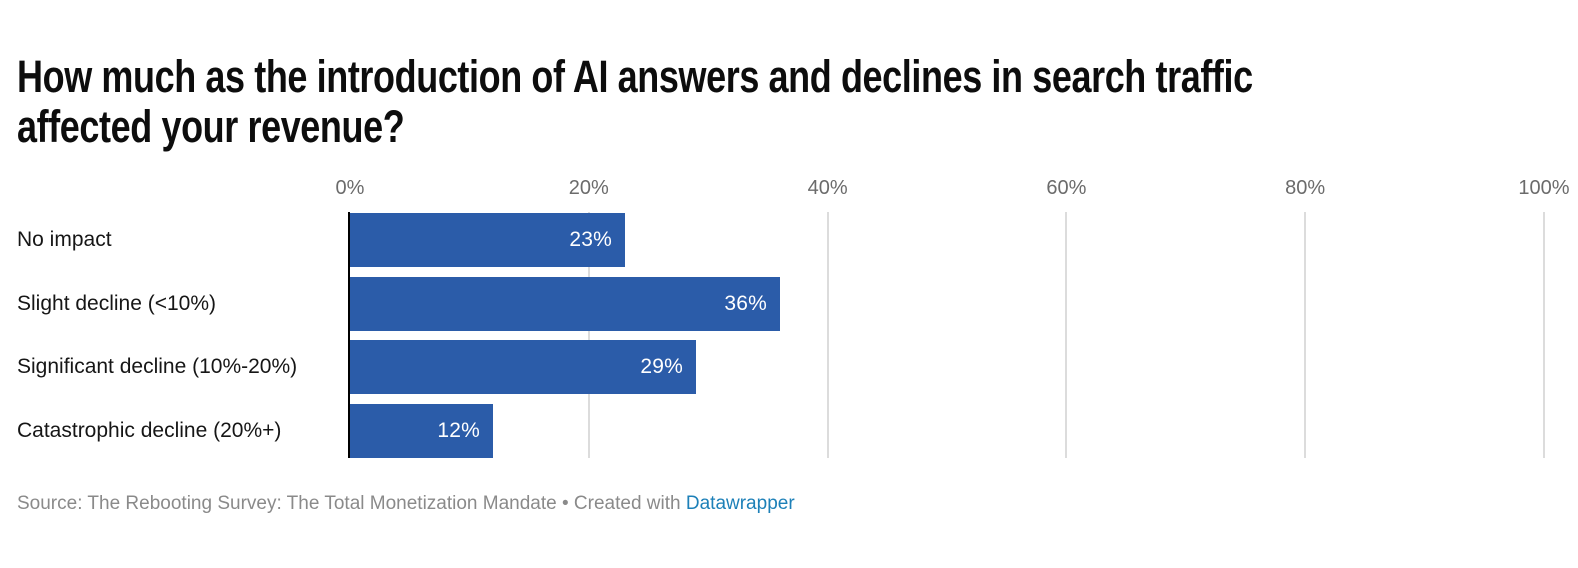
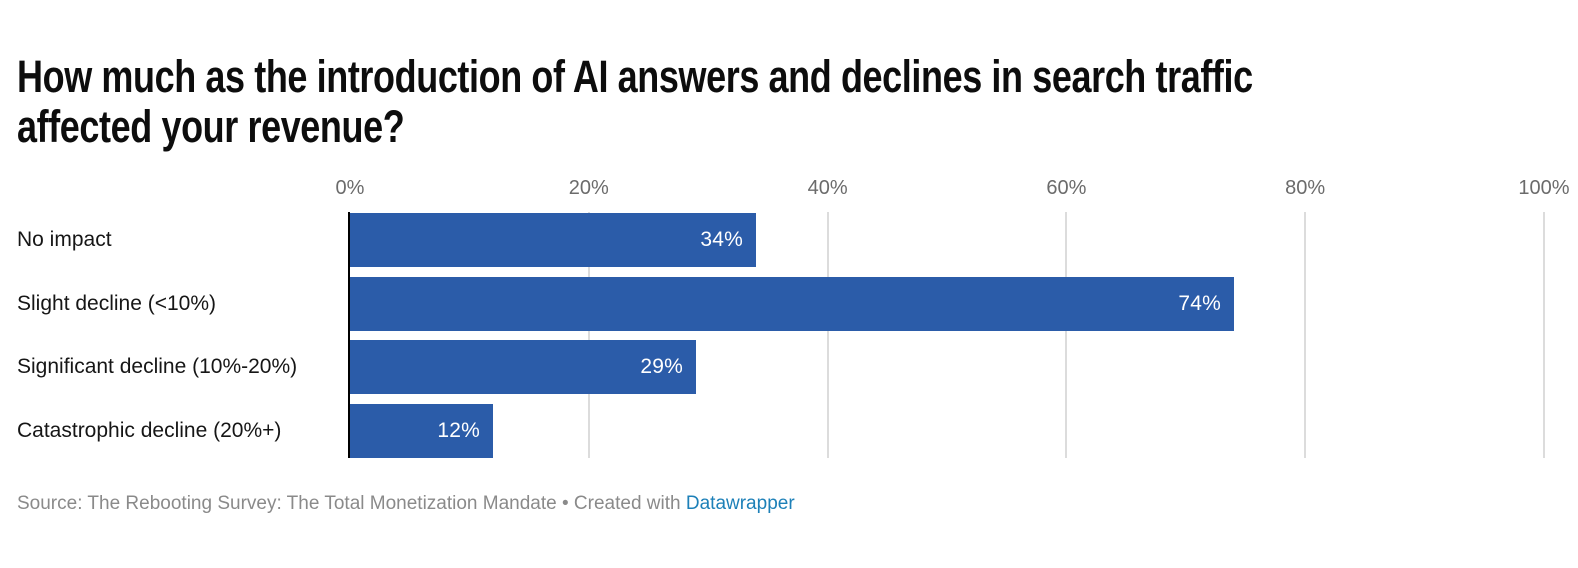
No impact: 23% -> 34%
Slight decline (<10%): 36% -> 74%
